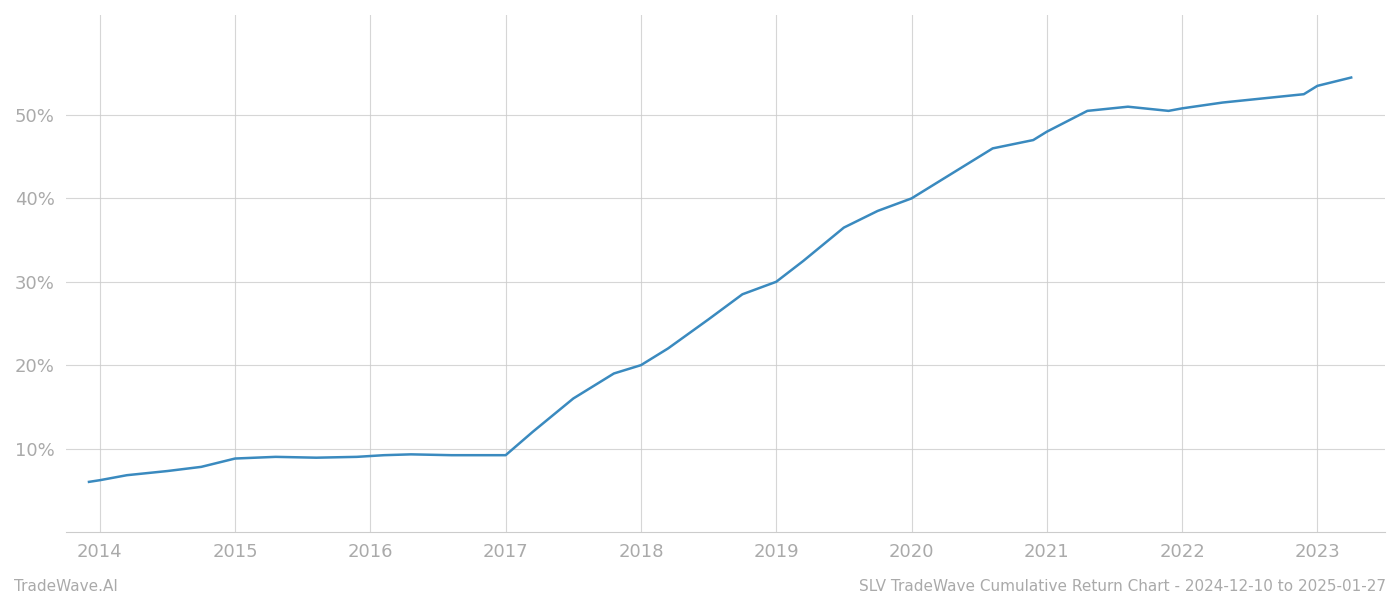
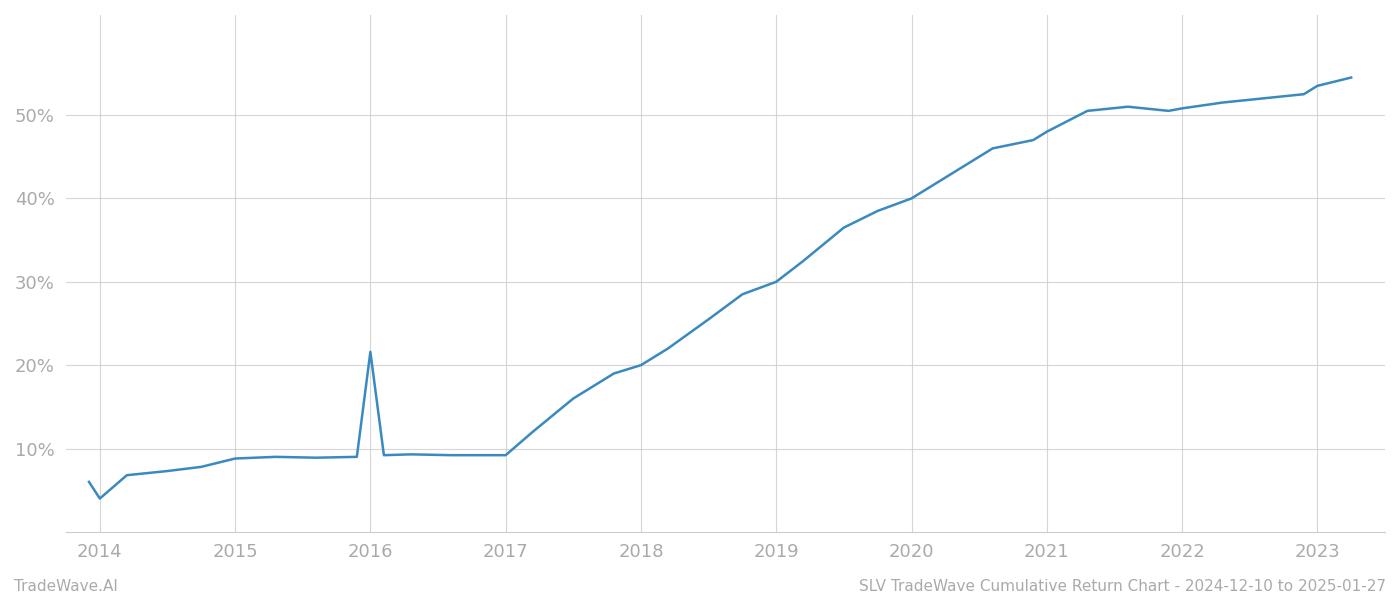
2014: 6.2% -> 4.0%
2016: 9.1% -> 21.6%
